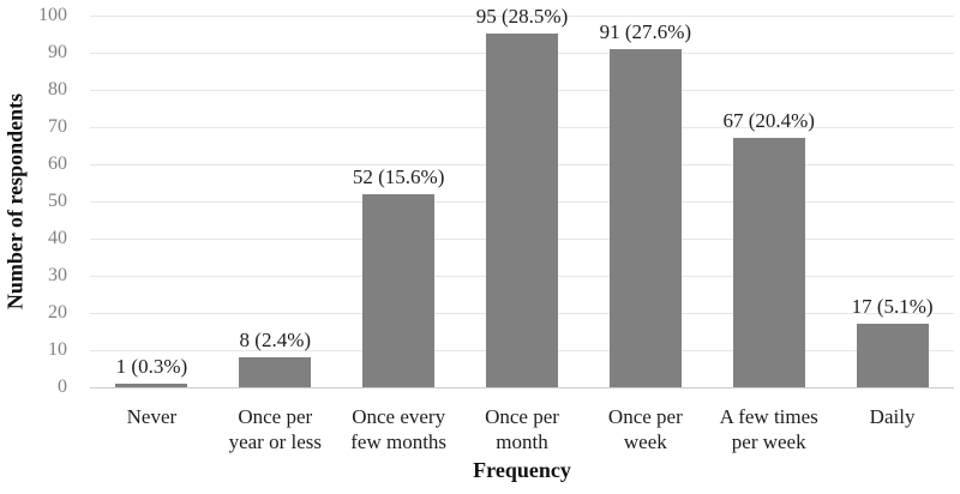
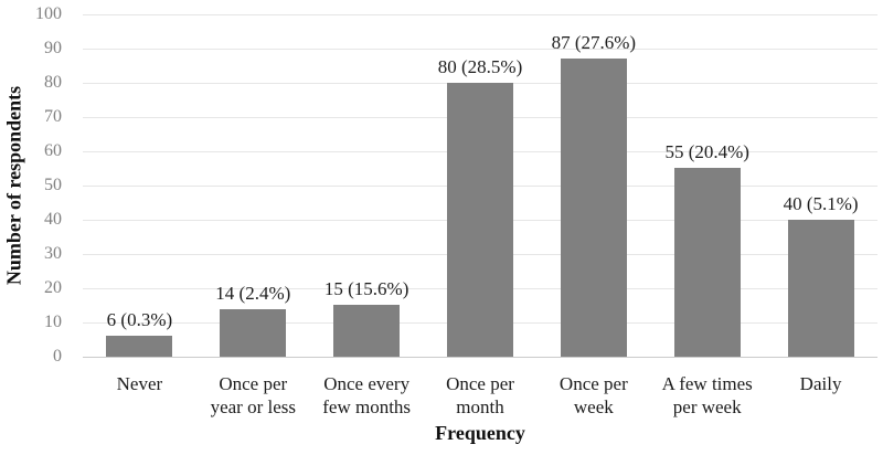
Never: 1 -> 6
Once per year or less: 8 -> 14
Once every few months: 52 -> 15
Once per month: 95 -> 80
Once per week: 91 -> 87
A few times per week: 67 -> 55
Daily: 17 -> 40
